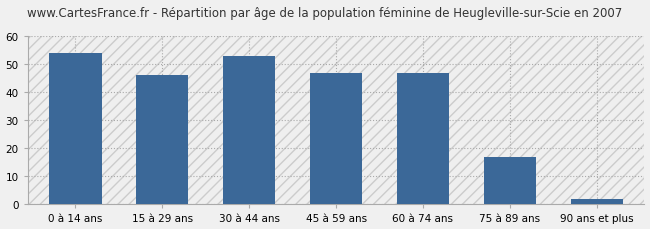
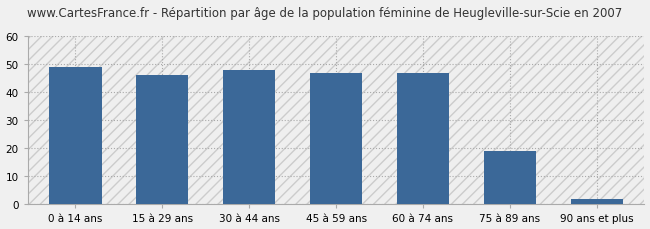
0 à 14 ans: 54 -> 49
30 à 44 ans: 53 -> 48
75 à 89 ans: 17 -> 19
